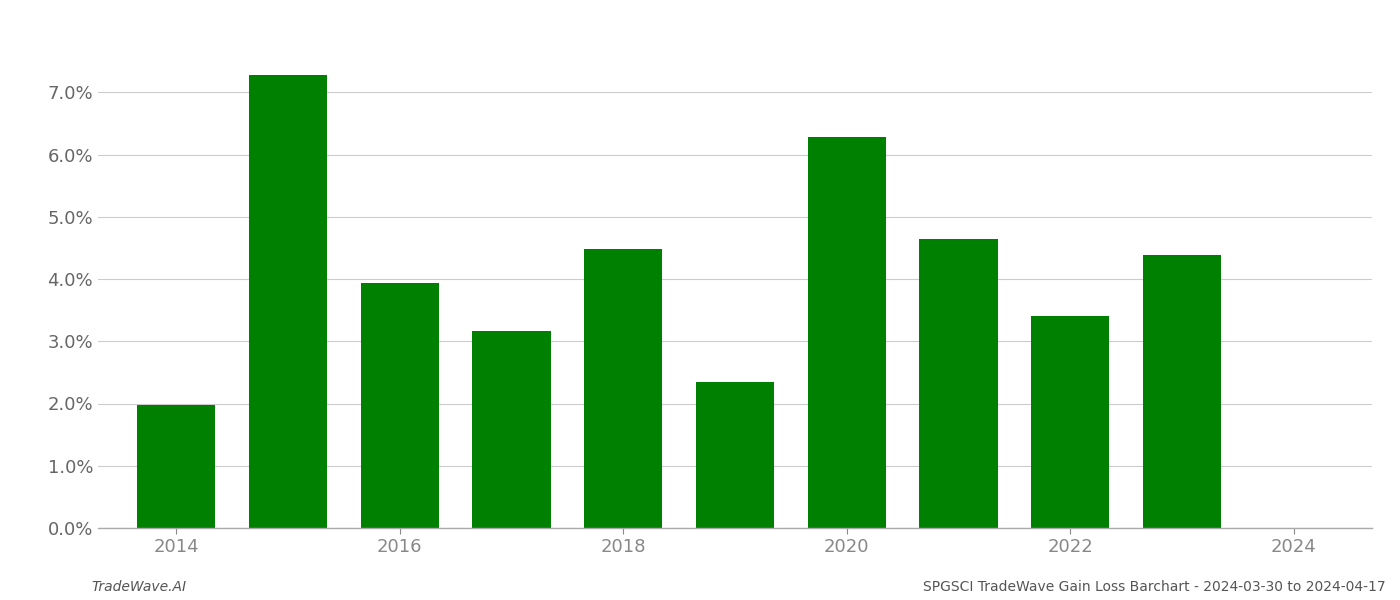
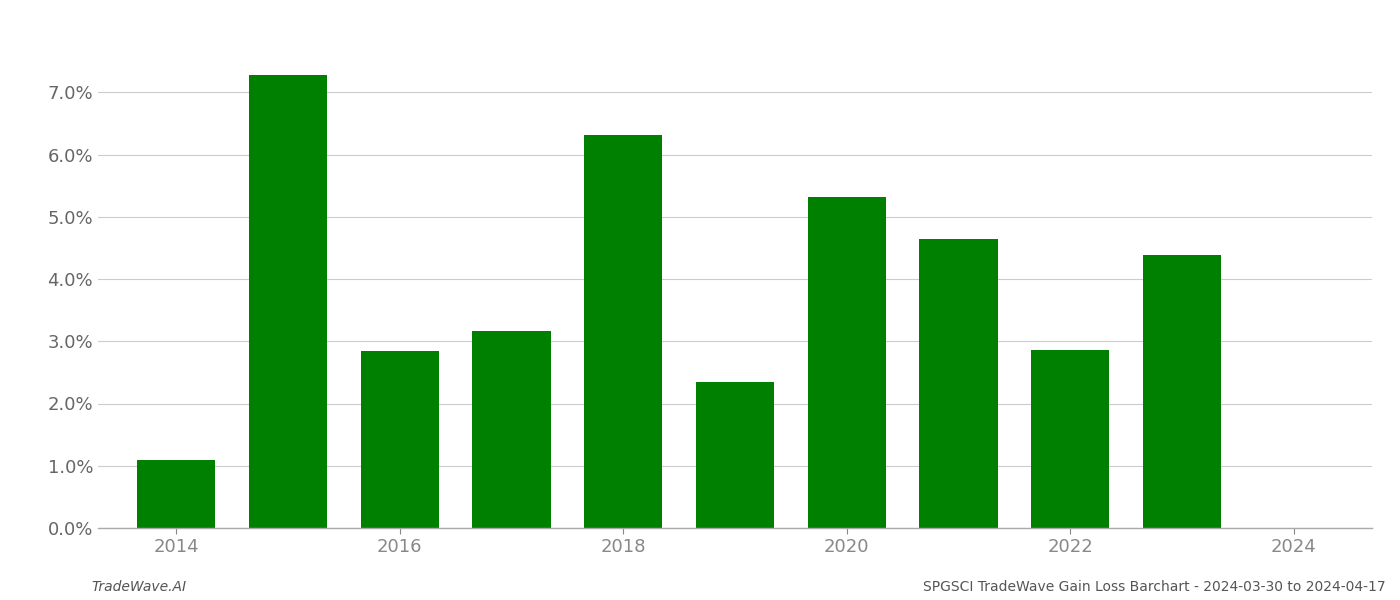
2014: 1.97% -> 1.10%
2016: 3.94% -> 2.84%
2018: 4.48% -> 6.32%
2020: 6.28% -> 5.32%
2022: 3.40% -> 2.86%
